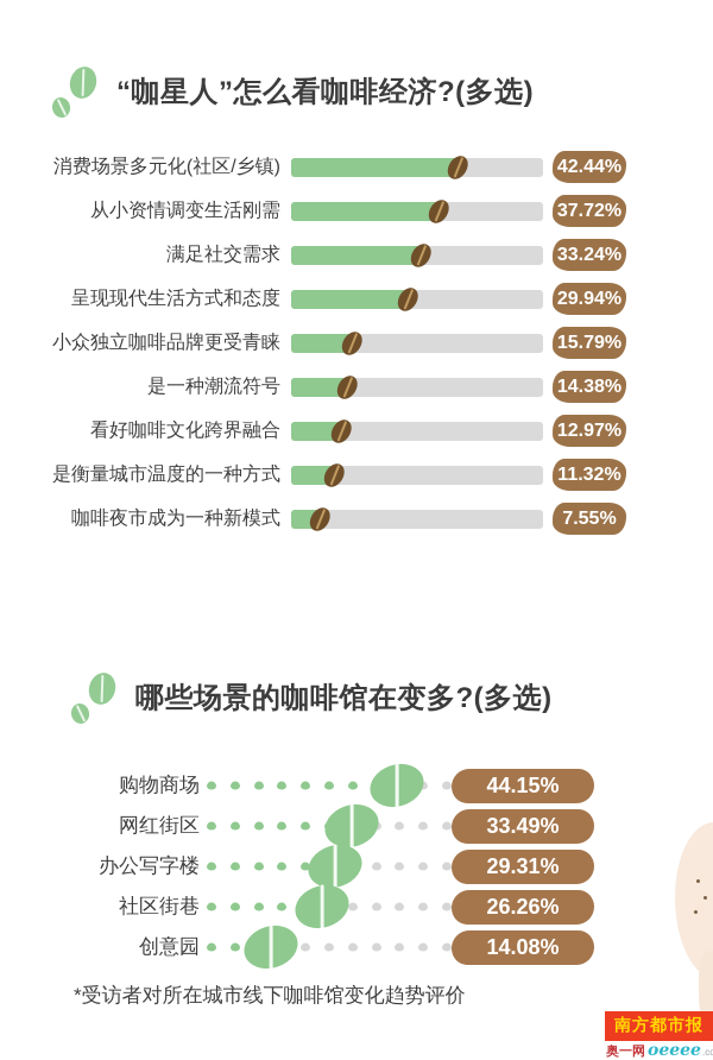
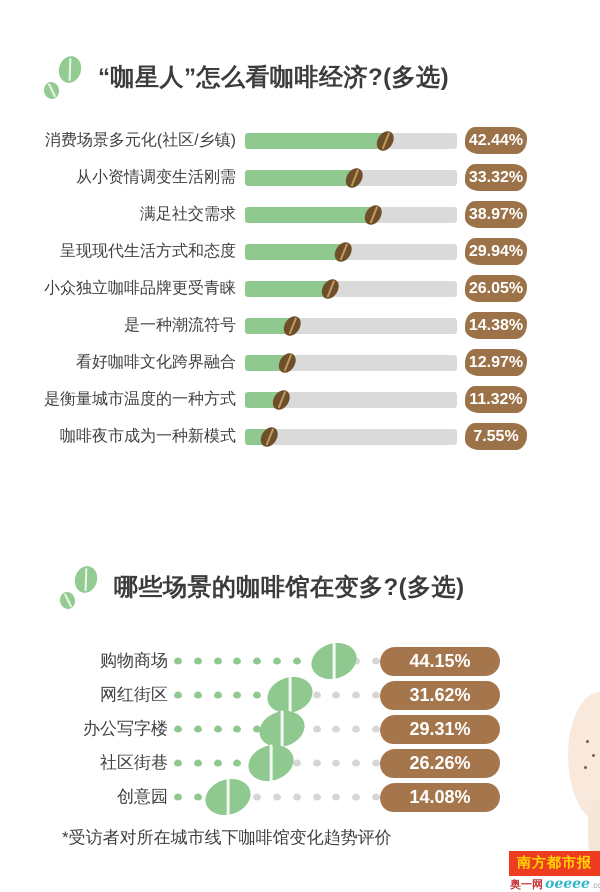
“咖星人”怎么看咖啡经济?(多选)/从小资情调变生活刚需: 37.72% -> 33.32%
“咖星人”怎么看咖啡经济?(多选)/满足社交需求: 33.24% -> 38.97%
“咖星人”怎么看咖啡经济?(多选)/小众独立咖啡品牌更受青睐: 15.79% -> 26.05%
哪些场景的咖啡馆在变多?(多选)/网红街区: 33.49% -> 31.62%
